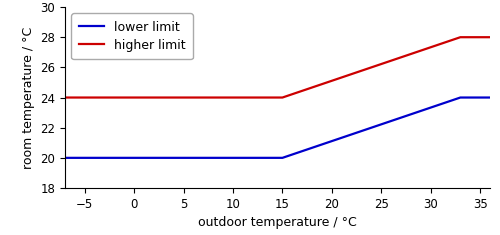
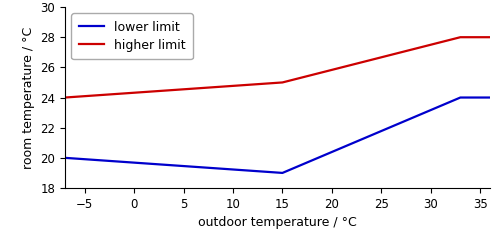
lower limit/15: 20 -> 19
higher limit/15: 24 -> 25
